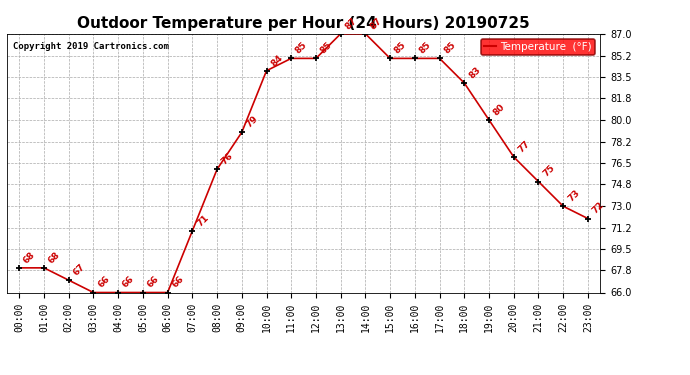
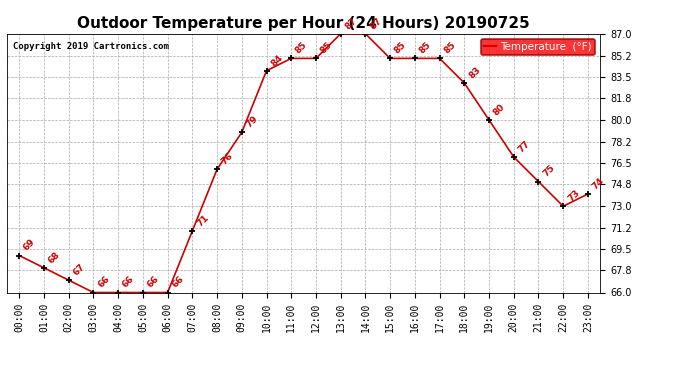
00:00: 68 -> 69
23:00: 72 -> 74
